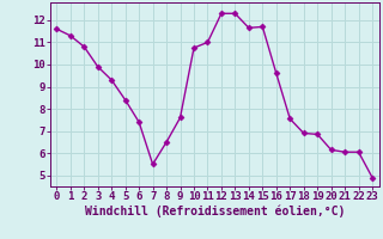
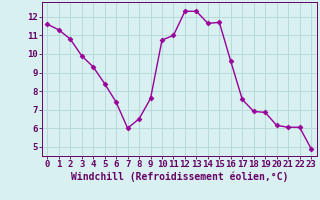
7: 5.5 -> 6.0
